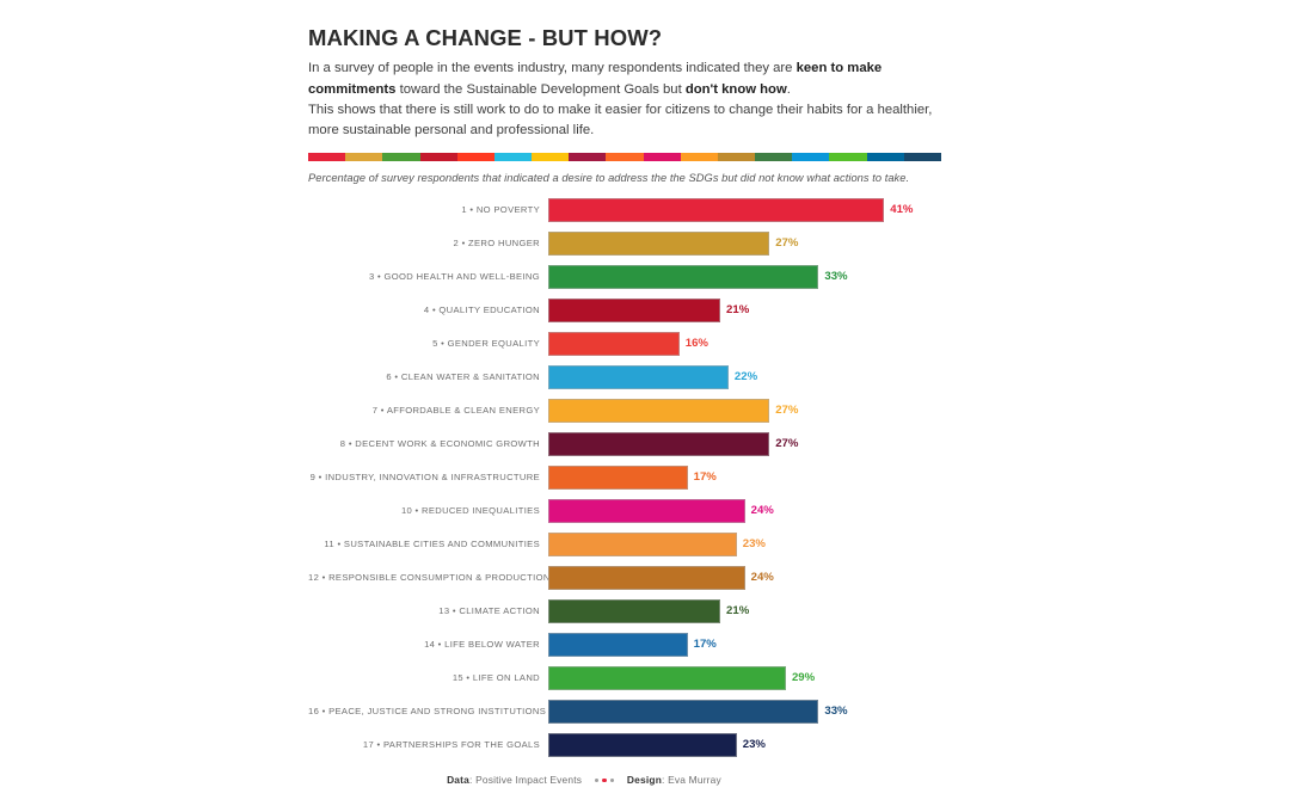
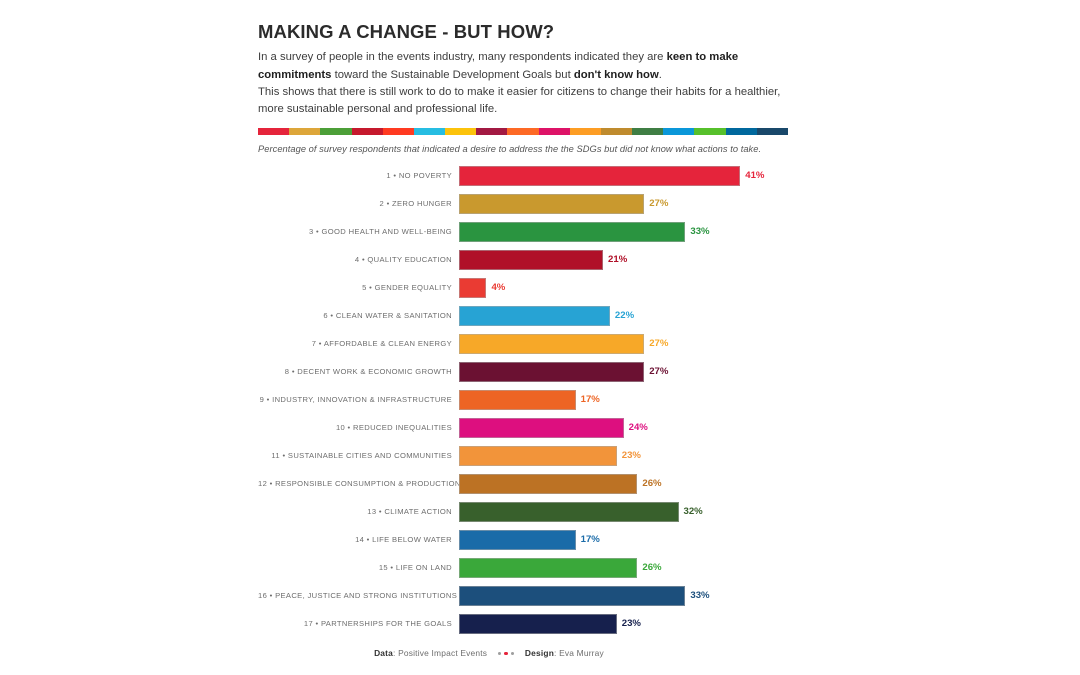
5 • GENDER EQUALITY: 16% -> 4%
12 • RESPONSIBLE CONSUMPTION & PRODUCTION: 24% -> 26%
13 • CLIMATE ACTION: 21% -> 32%
15 • LIFE ON LAND: 29% -> 26%
